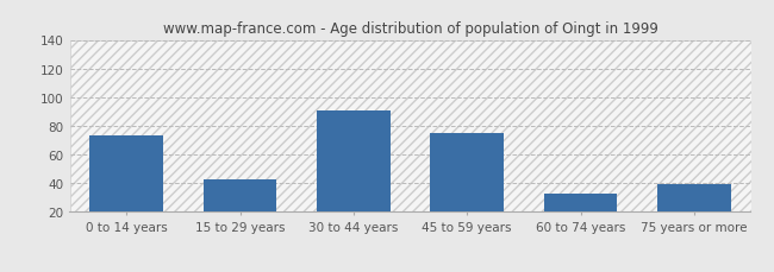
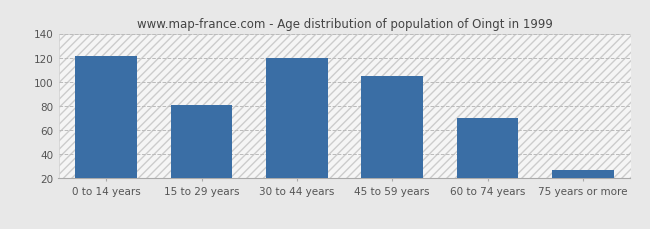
0 to 14 years: 73 -> 121
15 to 29 years: 43 -> 81
30 to 44 years: 91 -> 120
45 to 59 years: 75 -> 105
60 to 74 years: 33 -> 70
75 years or more: 39 -> 27
